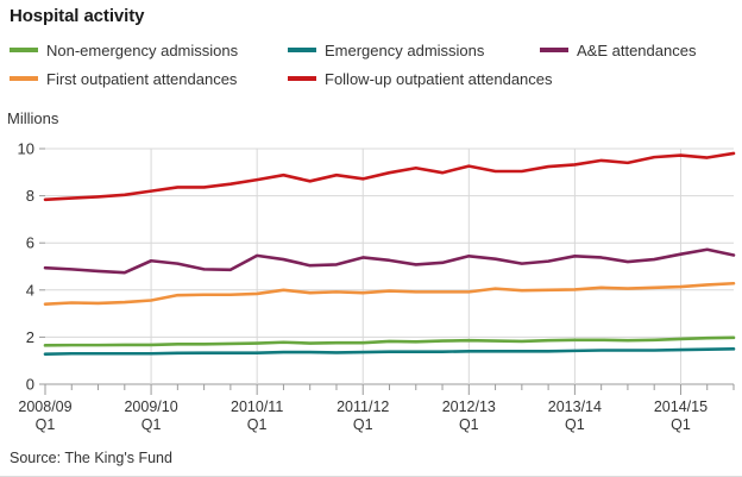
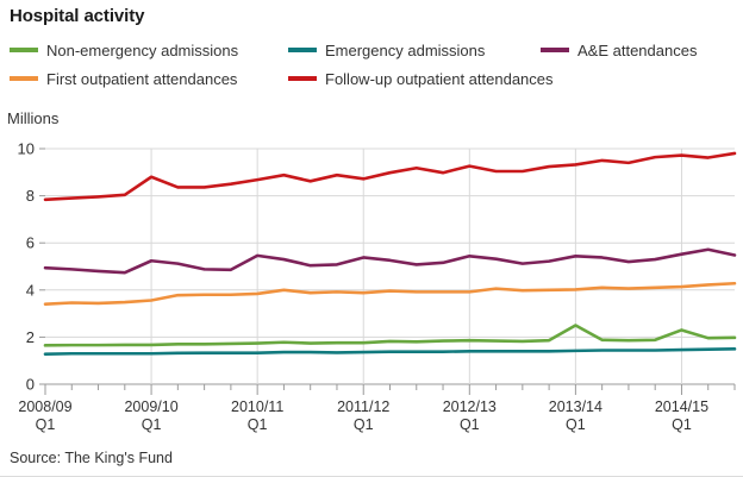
Follow-up outpatient attendances/2009/10 Q1: 8.2 -> 8.8
Non-emergency admissions/2013/14 Q1: 1.9 -> 2.5
Non-emergency admissions/2014/15 Q1: 1.9 -> 2.3
